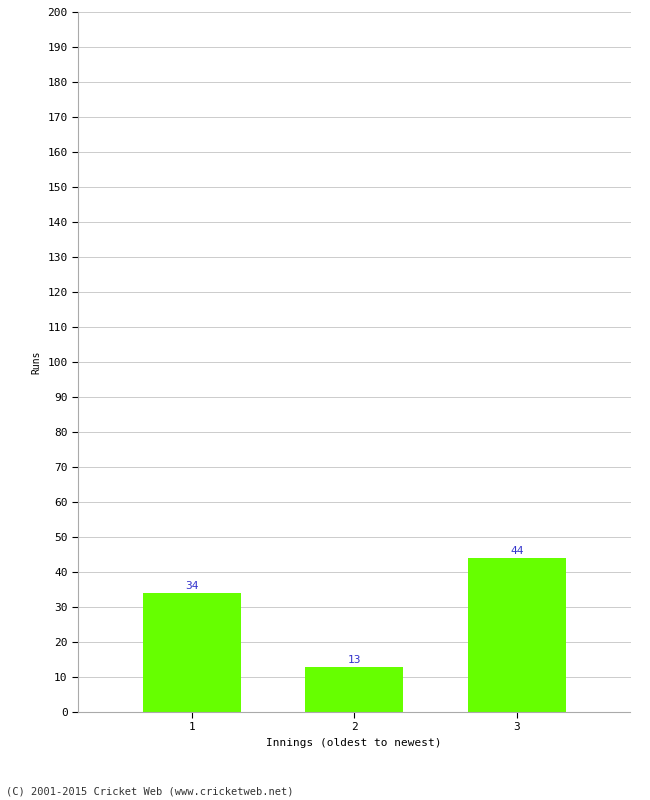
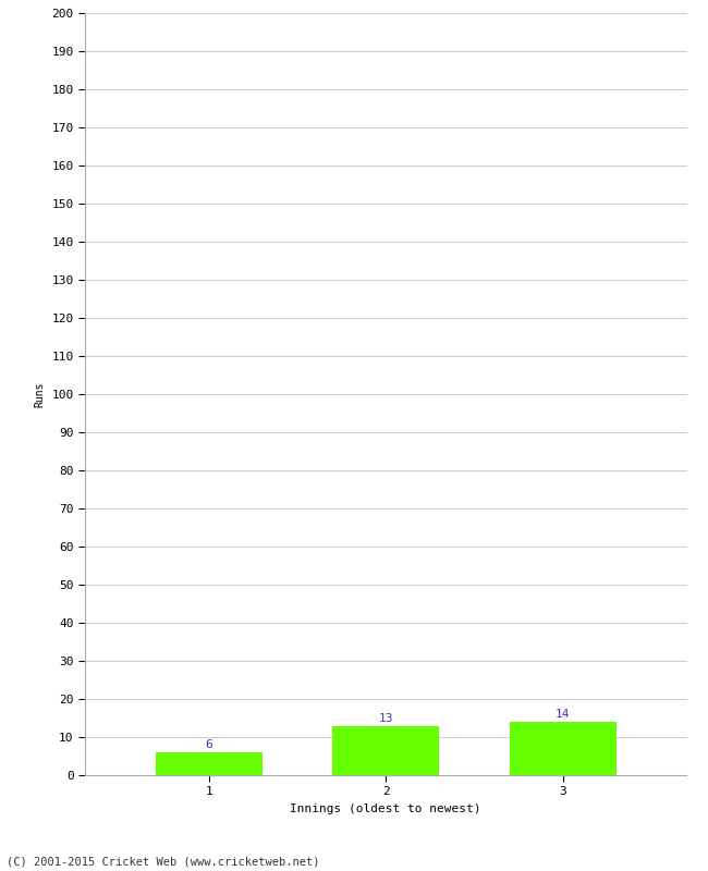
1: 34 -> 6
3: 44 -> 14
